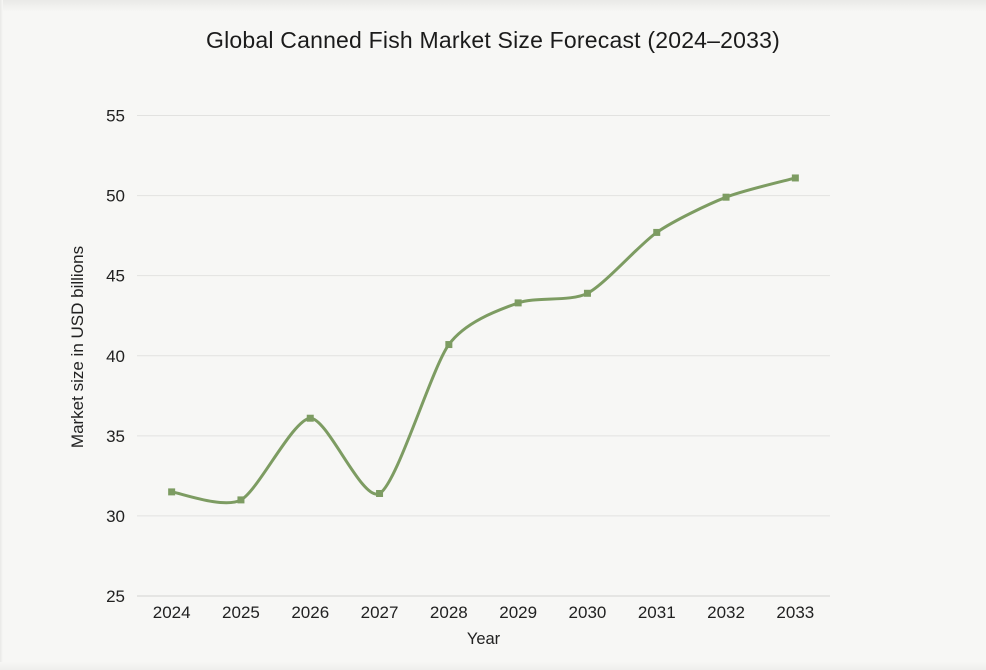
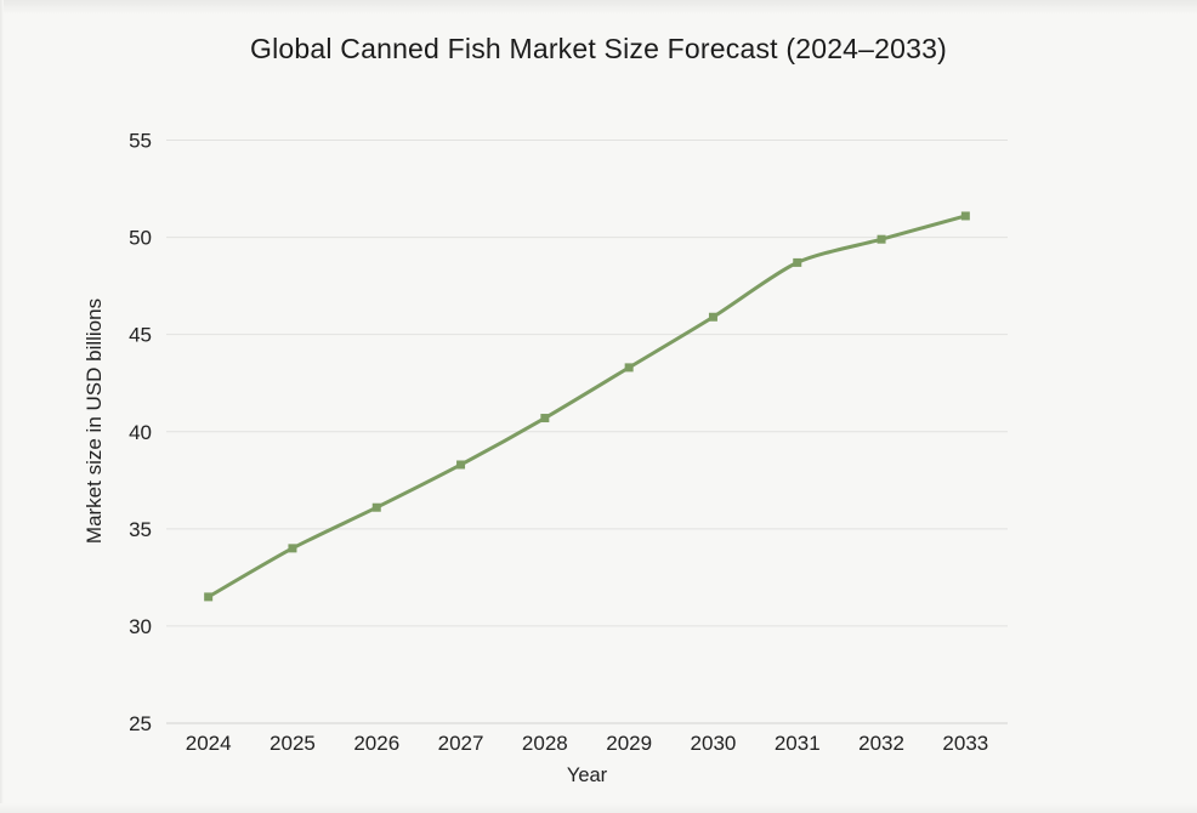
2025: 31.0 -> 34.0
2027: 31.4 -> 38.3
2030: 43.9 -> 45.9
2031: 47.7 -> 48.7
